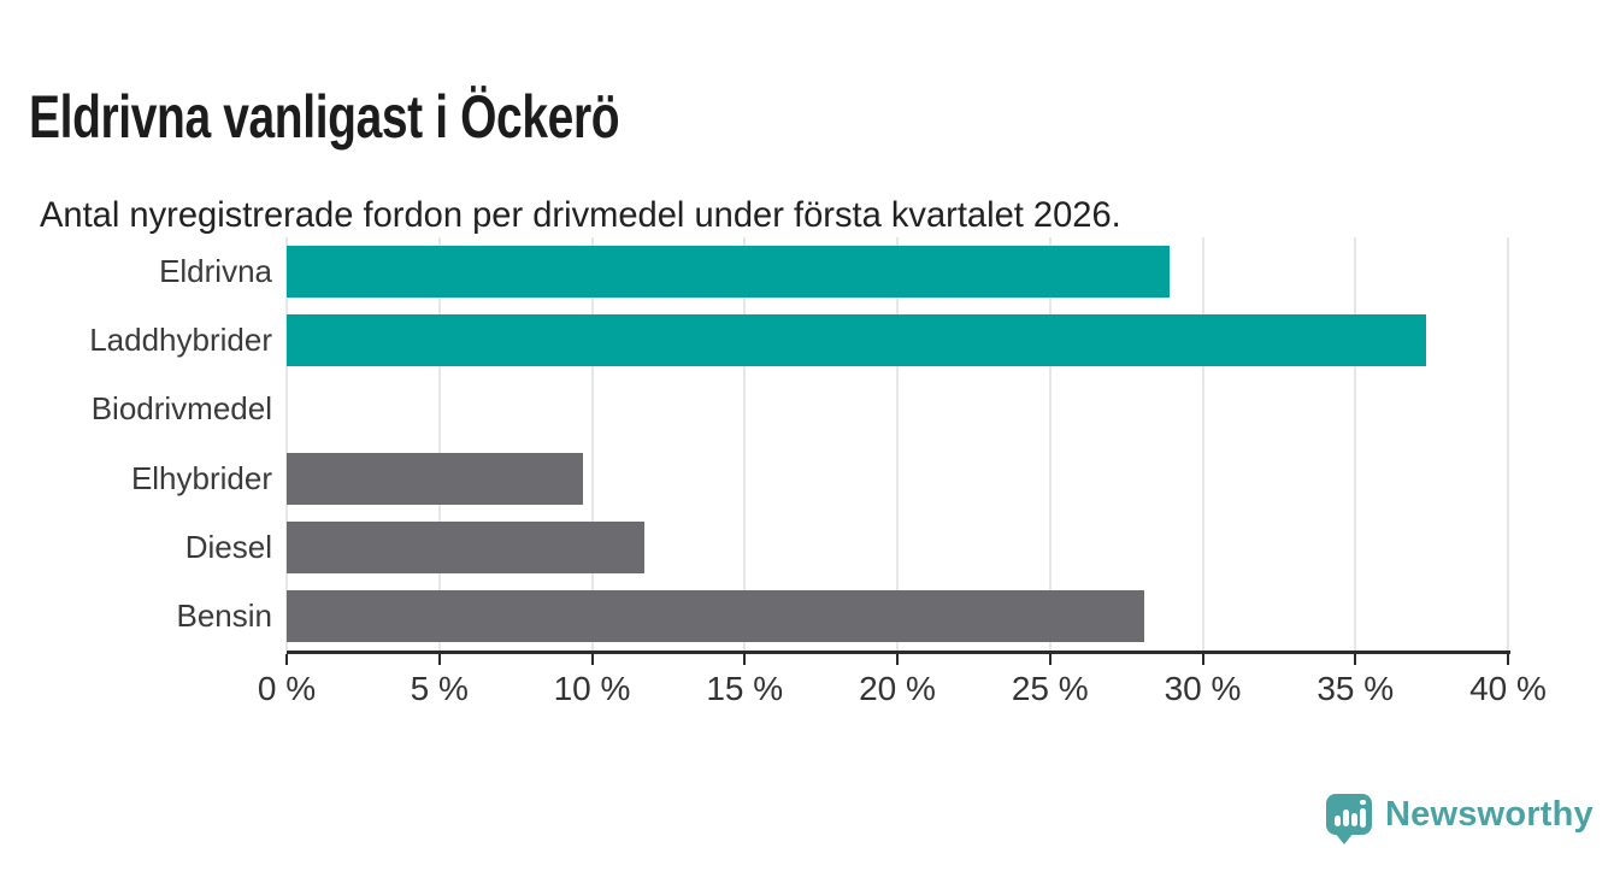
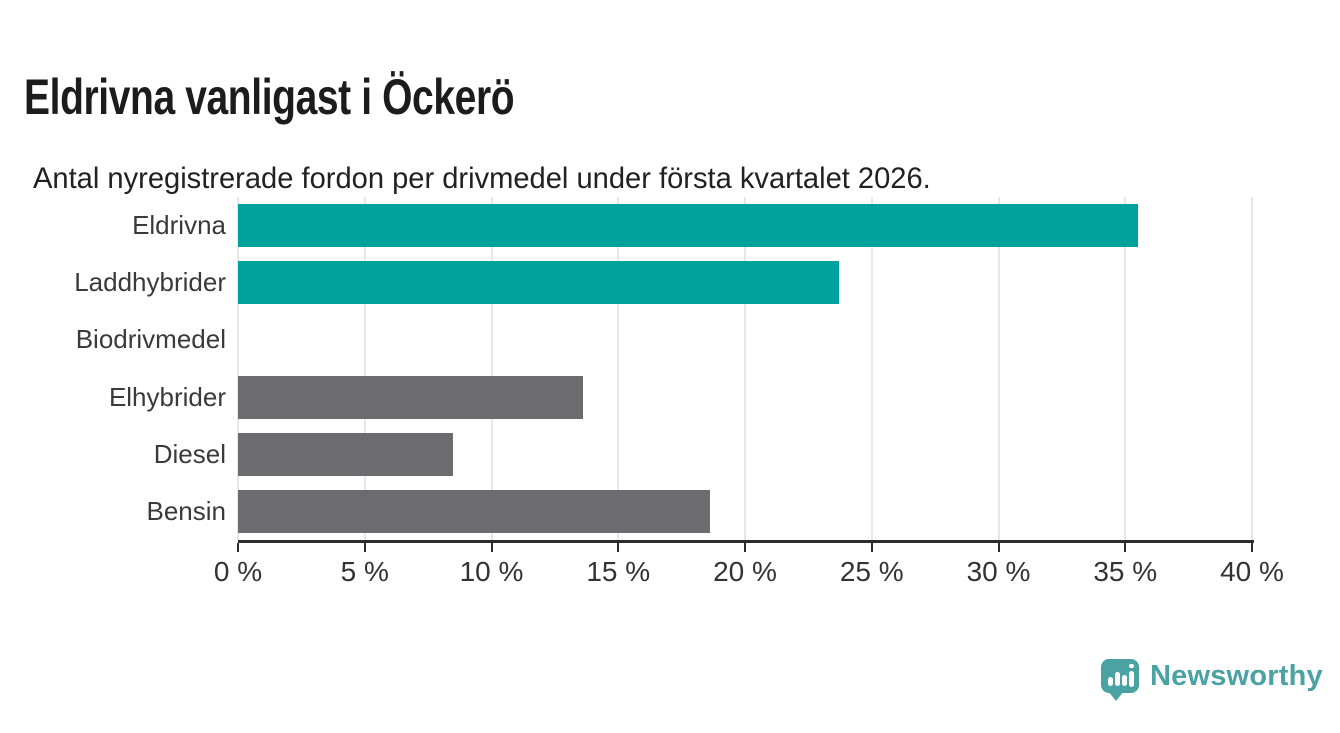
Eldrivna: 28.9% -> 35.5%
Laddhybrider: 37.3% -> 23.7%
Elhybrider: 9.7% -> 13.6%
Diesel: 11.7% -> 8.5%
Bensin: 28.1% -> 18.6%
